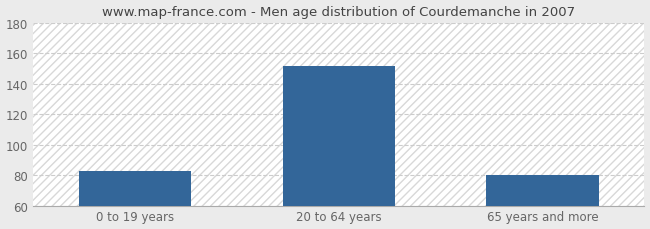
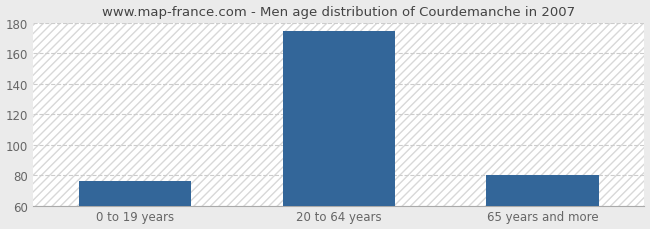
0 to 19 years: 83 -> 76
20 to 64 years: 152 -> 175
